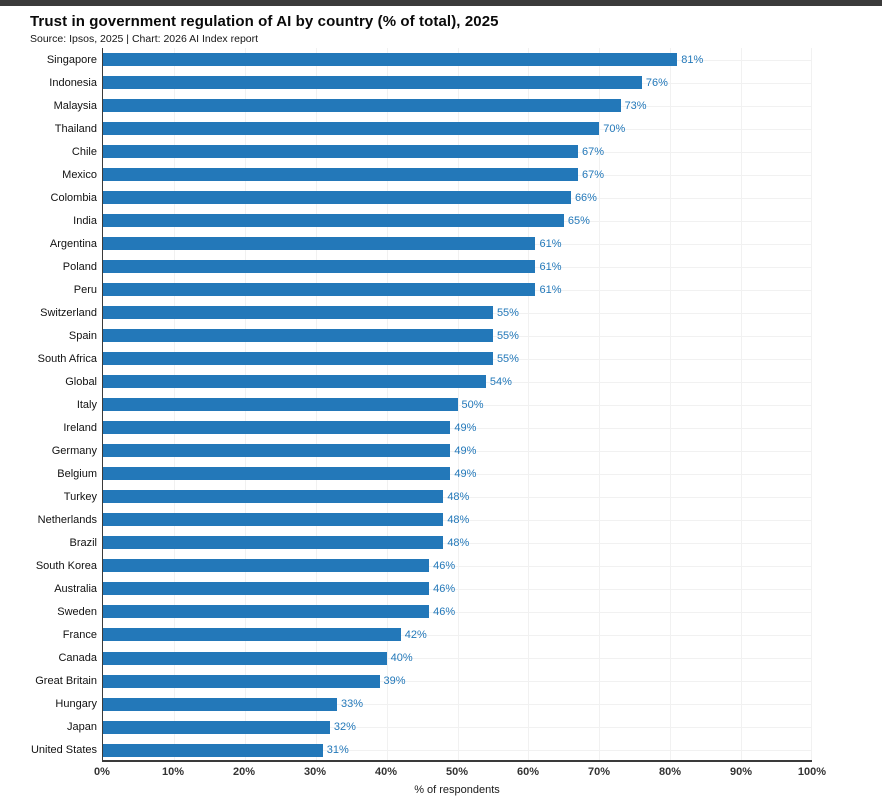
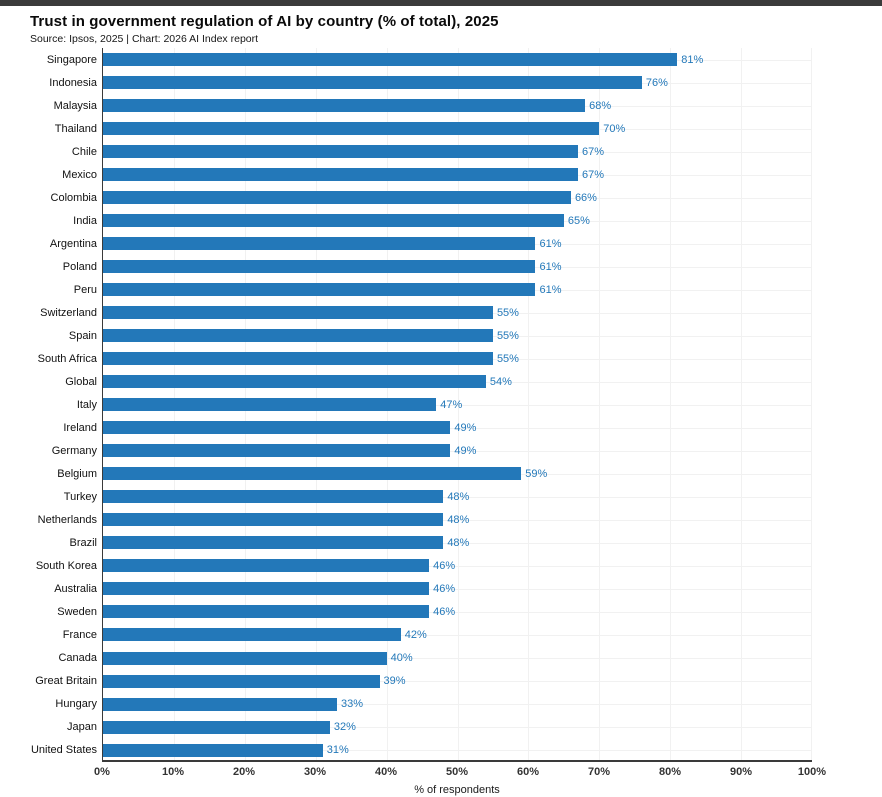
Malaysia: 73% -> 68%
Italy: 50% -> 47%
Belgium: 49% -> 59%
